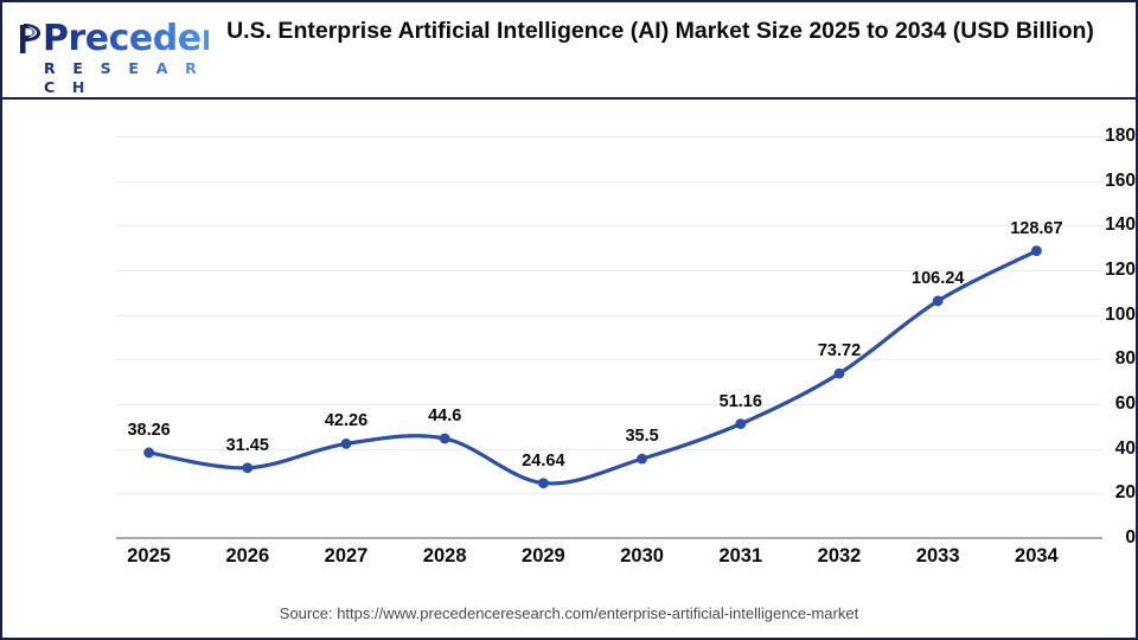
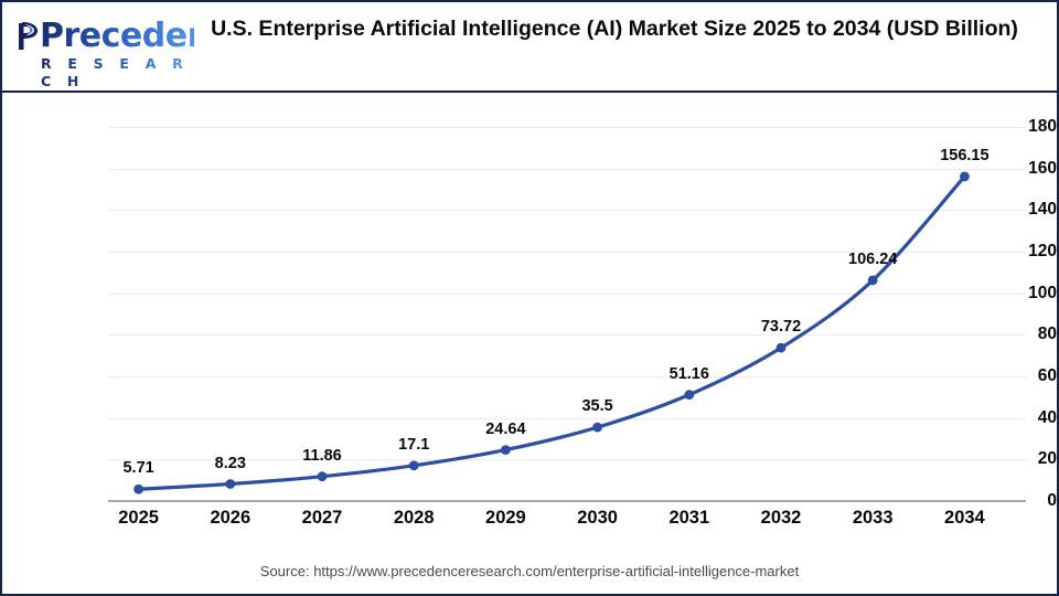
2025: 38.26 -> 5.71
2026: 31.45 -> 8.23
2027: 42.26 -> 11.86
2028: 44.6 -> 17.1
2034: 128.67 -> 156.15
